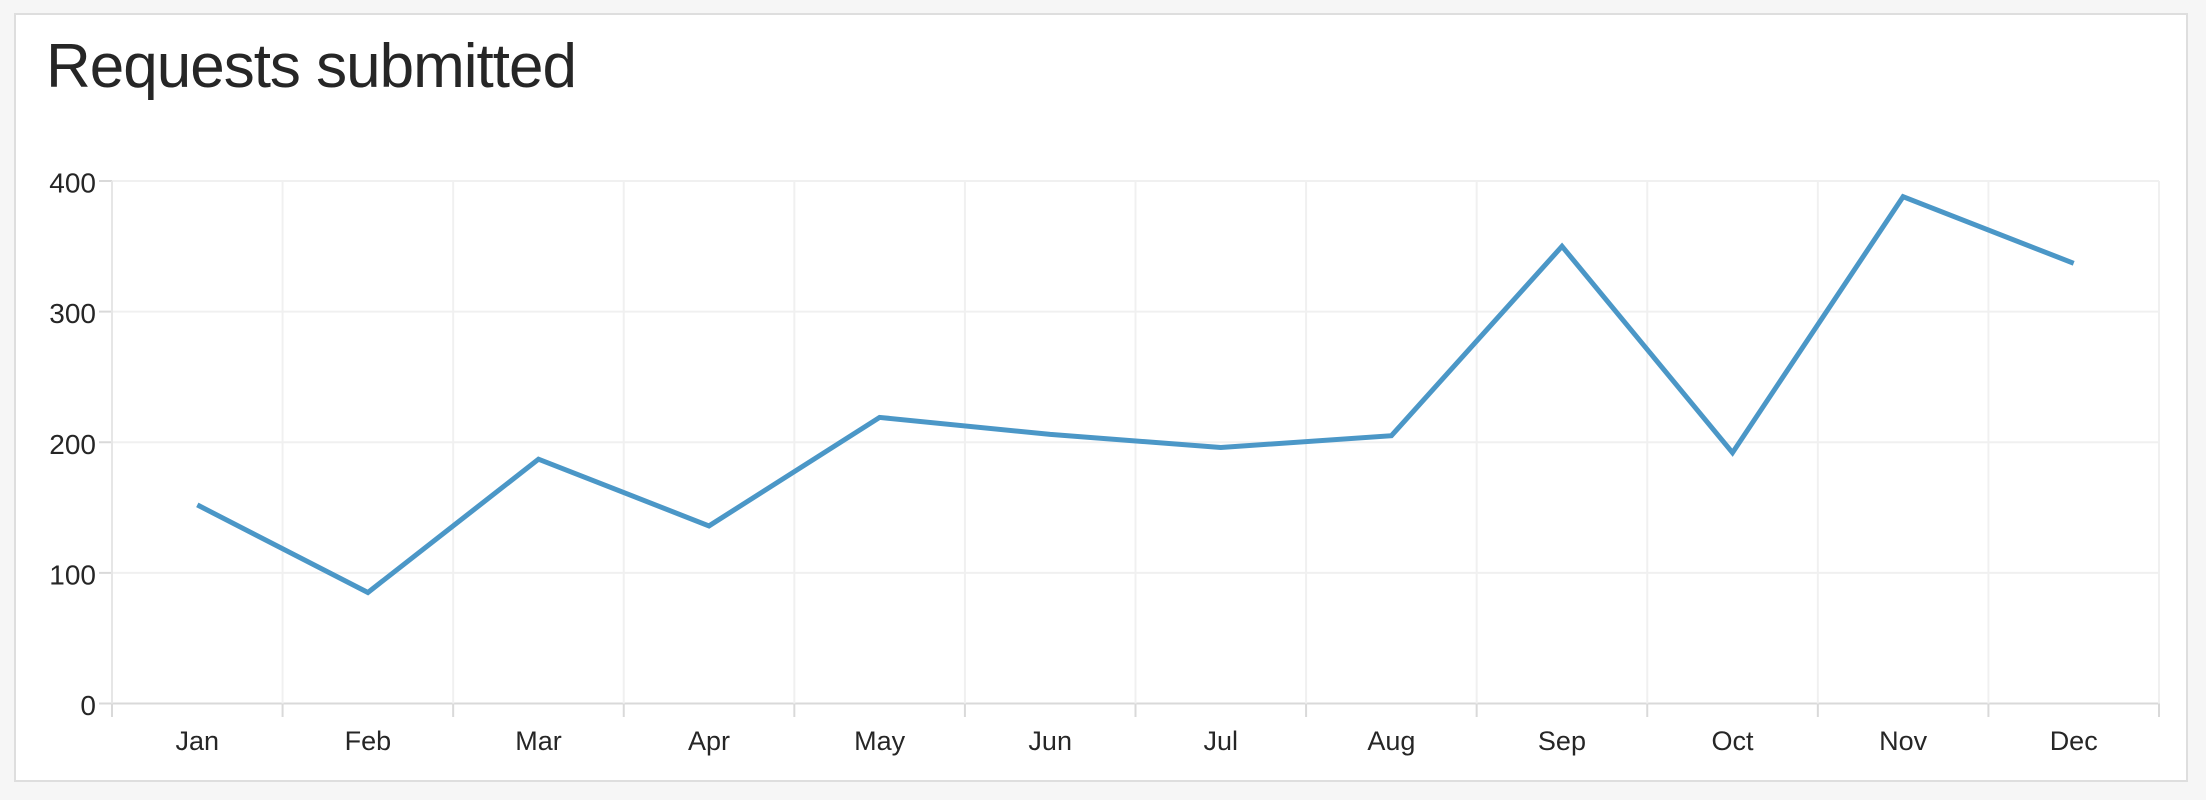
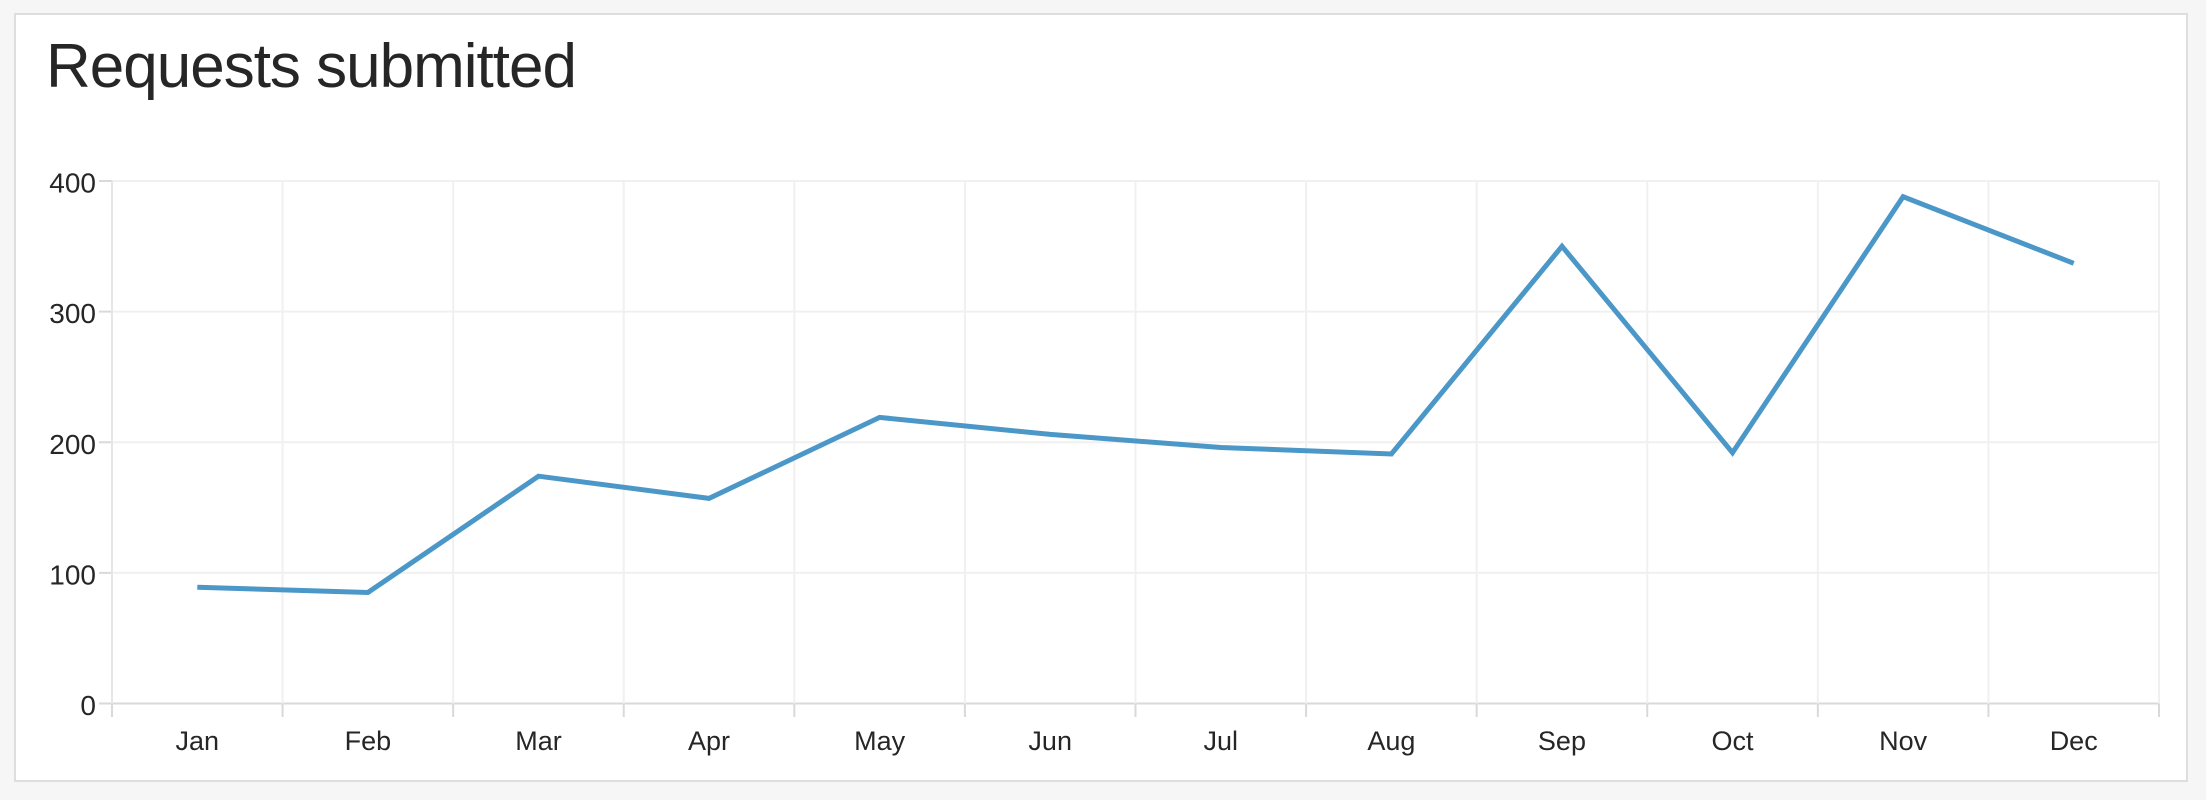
Jan: 152 -> 89
Mar: 187 -> 174
Apr: 136 -> 157
Aug: 205 -> 191
